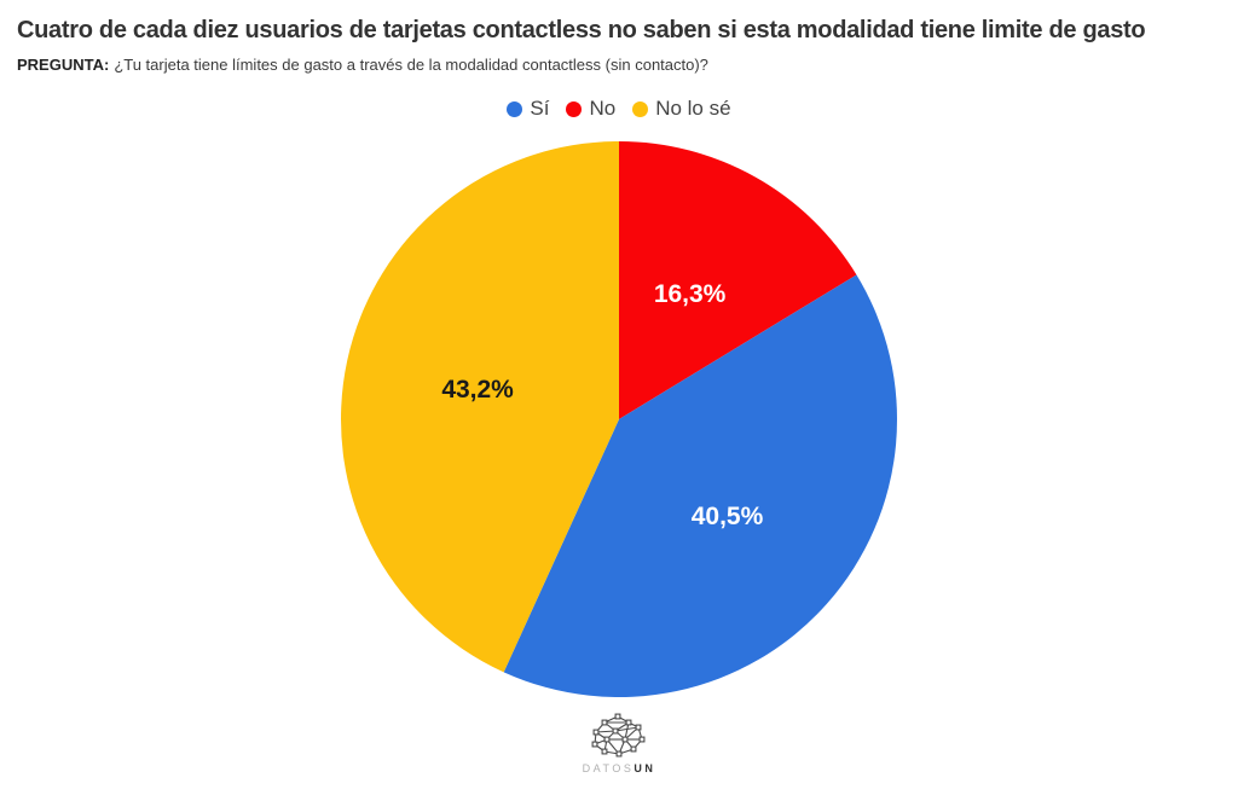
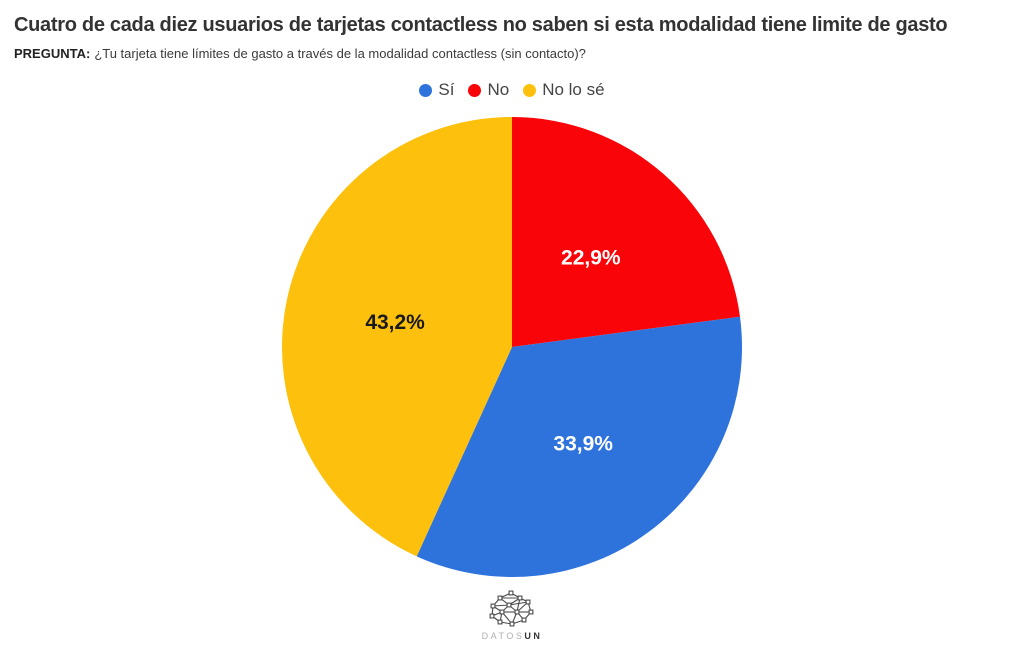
No: 16,3% -> 22,9%
Sí: 40,5% -> 33,9%
